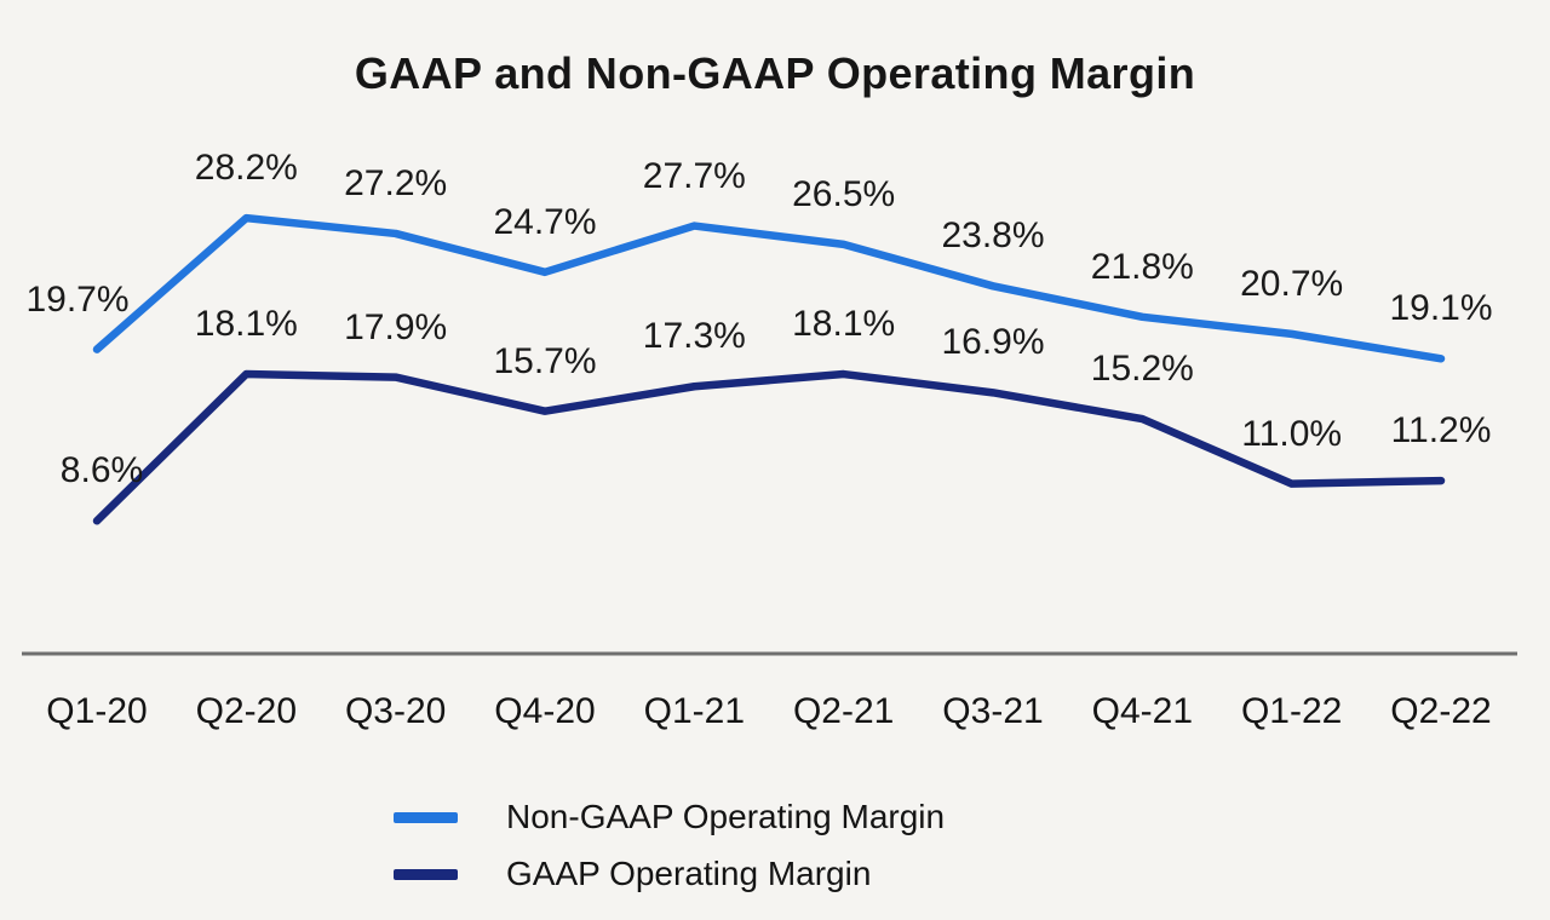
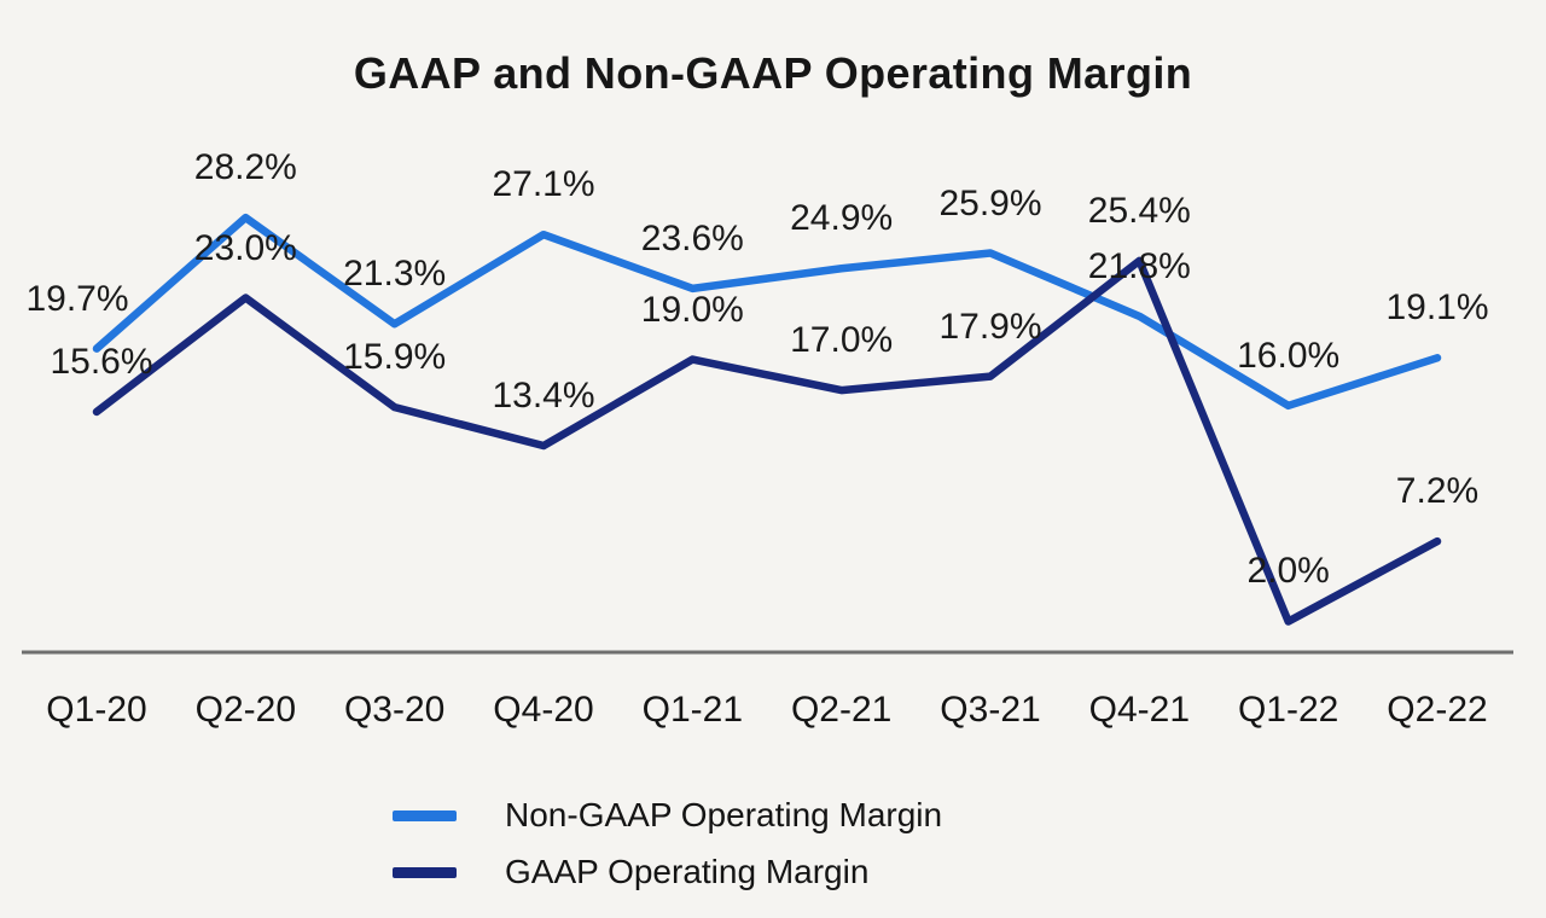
GAAP Operating Margin/Q1-20: 8.6% -> 15.6%
GAAP Operating Margin/Q2-20: 18.1% -> 23.0%
Non-GAAP Operating Margin/Q3-20: 27.2% -> 21.3%
GAAP Operating Margin/Q3-20: 17.9% -> 15.9%
Non-GAAP Operating Margin/Q4-20: 24.7% -> 27.1%
GAAP Operating Margin/Q4-20: 15.7% -> 13.4%
Non-GAAP Operating Margin/Q1-21: 27.7% -> 23.6%
GAAP Operating Margin/Q1-21: 17.3% -> 19.0%
Non-GAAP Operating Margin/Q2-21: 26.5% -> 24.9%
GAAP Operating Margin/Q2-21: 18.1% -> 17.0%
Non-GAAP Operating Margin/Q3-21: 23.8% -> 25.9%
GAAP Operating Margin/Q3-21: 16.9% -> 17.9%
GAAP Operating Margin/Q4-21: 15.2% -> 25.4%
Non-GAAP Operating Margin/Q1-22: 20.7% -> 16.0%
GAAP Operating Margin/Q1-22: 11.0% -> 2.0%
GAAP Operating Margin/Q2-22: 11.2% -> 7.2%
